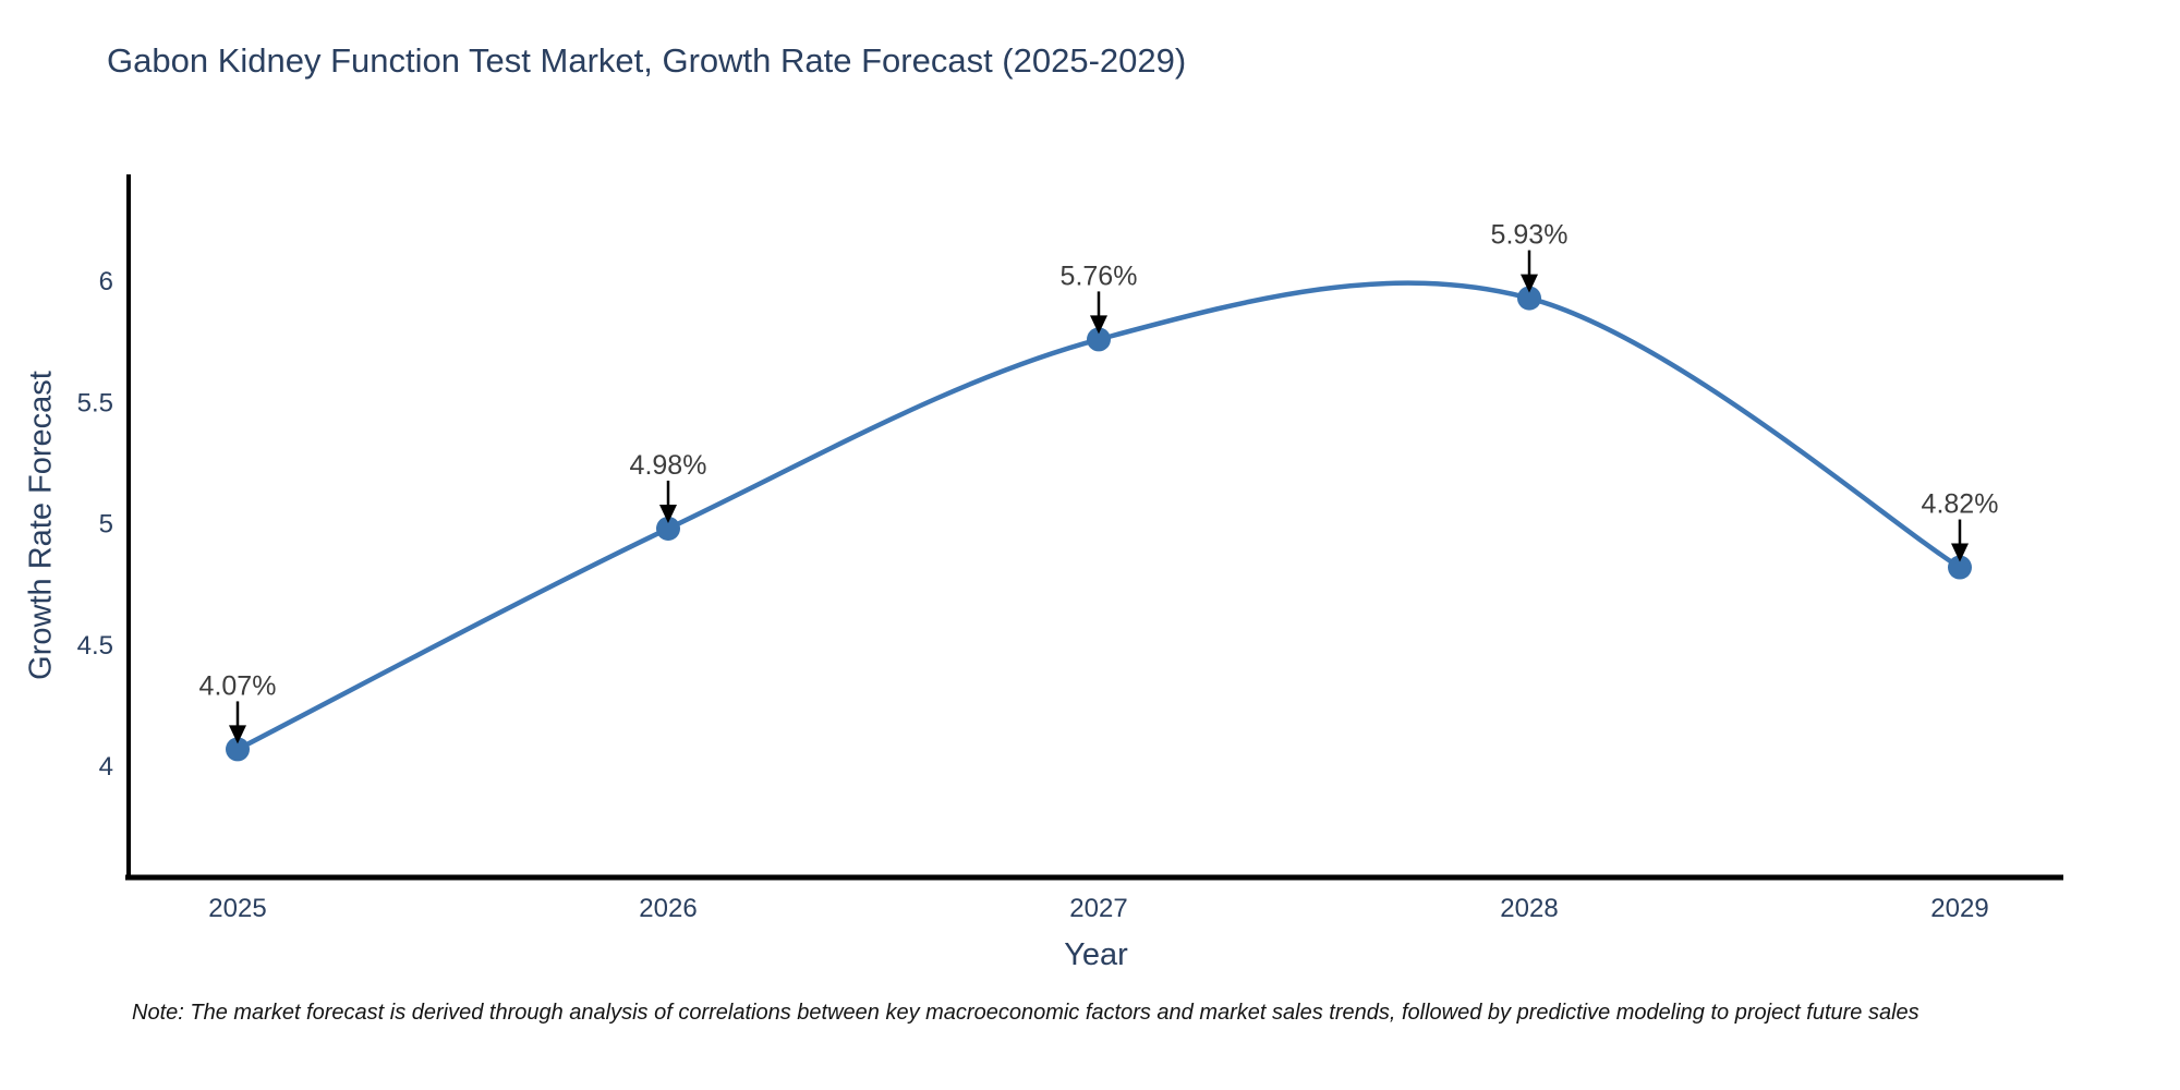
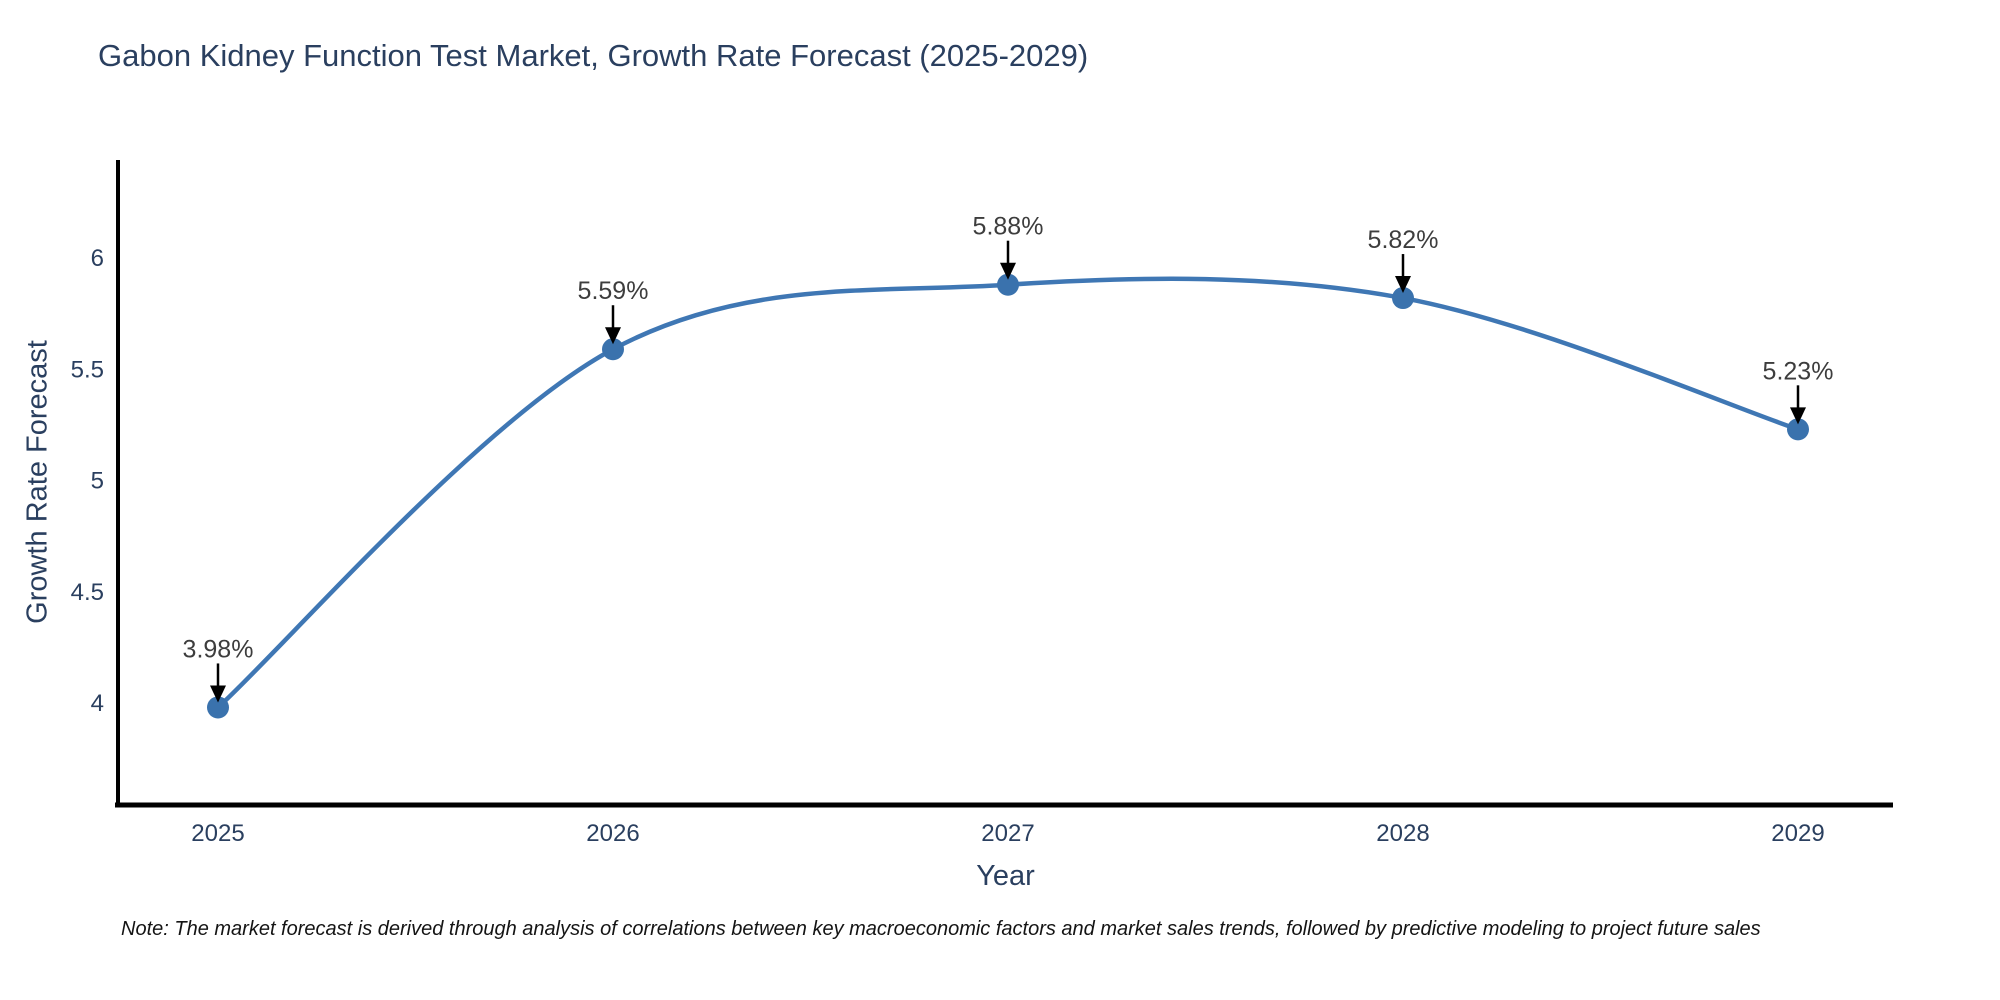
2025: 4.07% -> 3.98%
2026: 4.98% -> 5.59%
2027: 5.76% -> 5.88%
2028: 5.93% -> 5.82%
2029: 4.82% -> 5.23%
